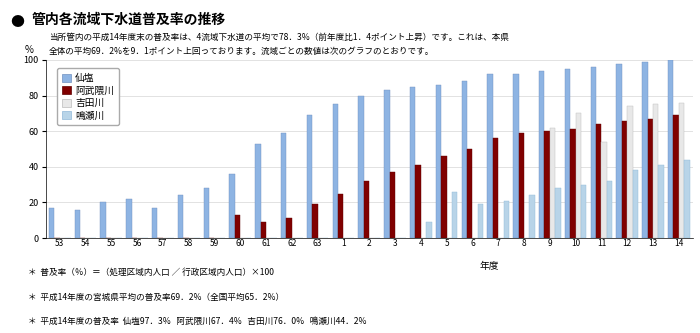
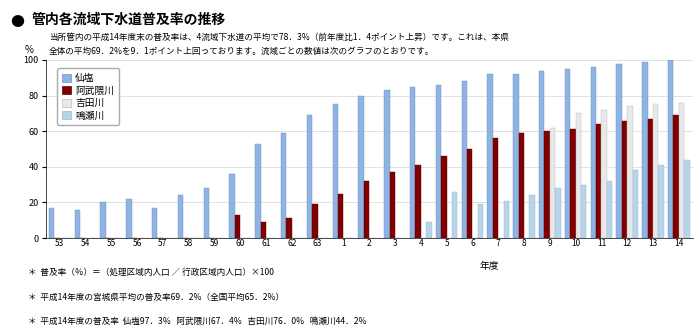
吉田川/11: 54 -> 72
